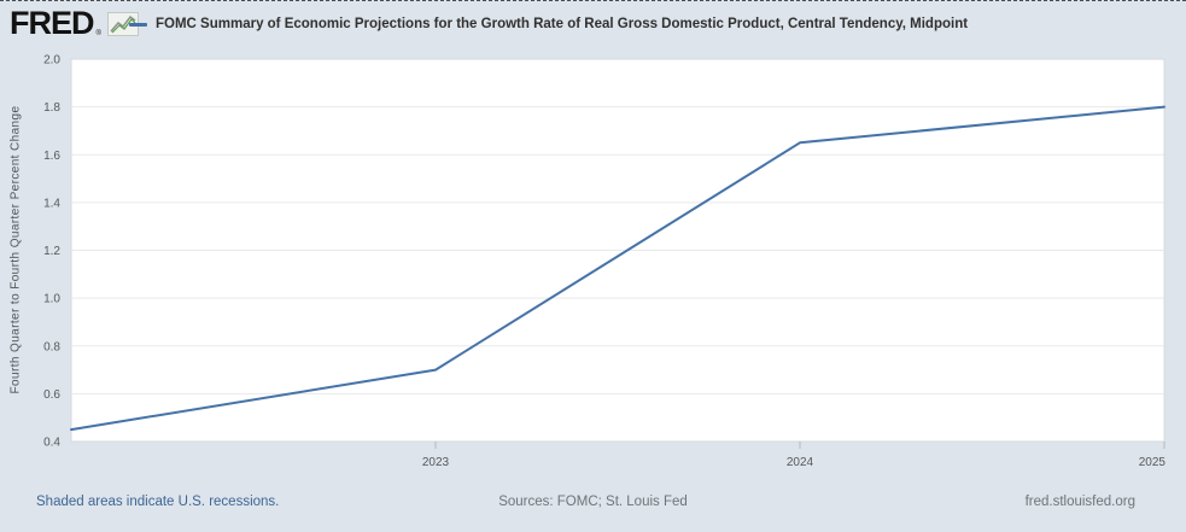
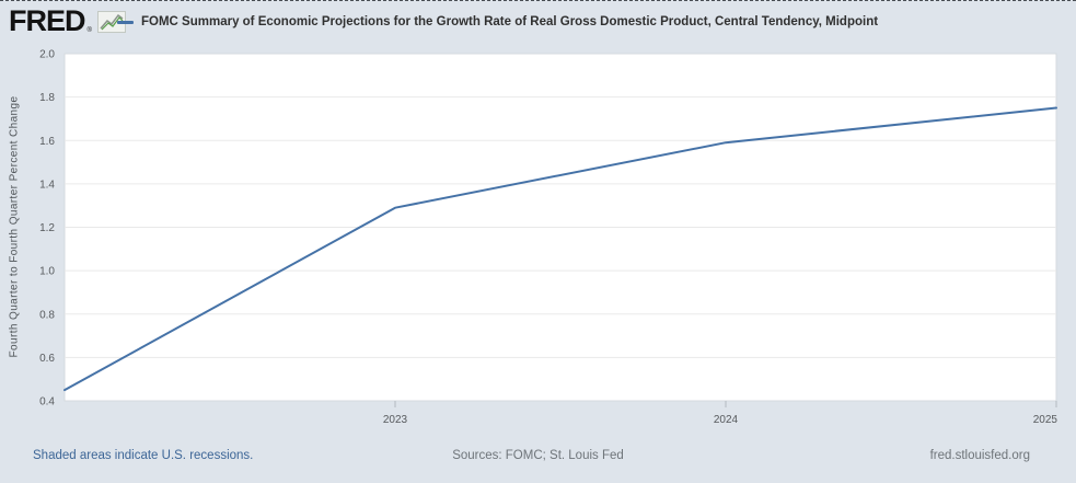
2023: 0.70 -> 1.29
2024: 1.65 -> 1.59
2025: 1.80 -> 1.75
